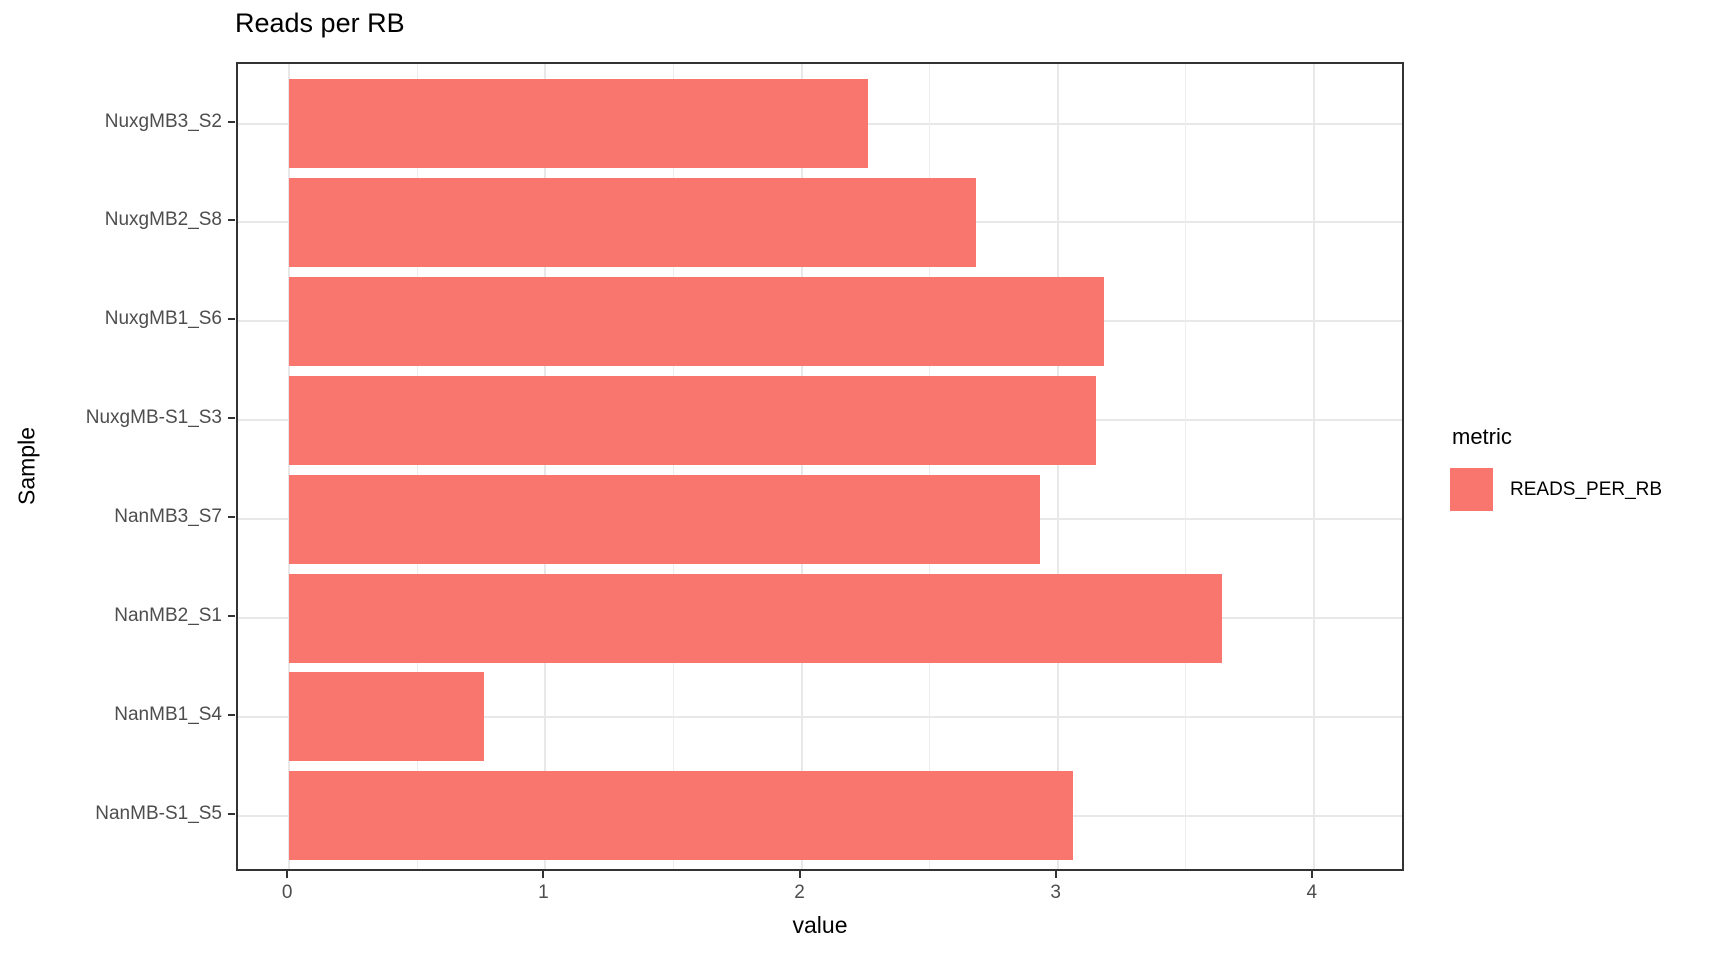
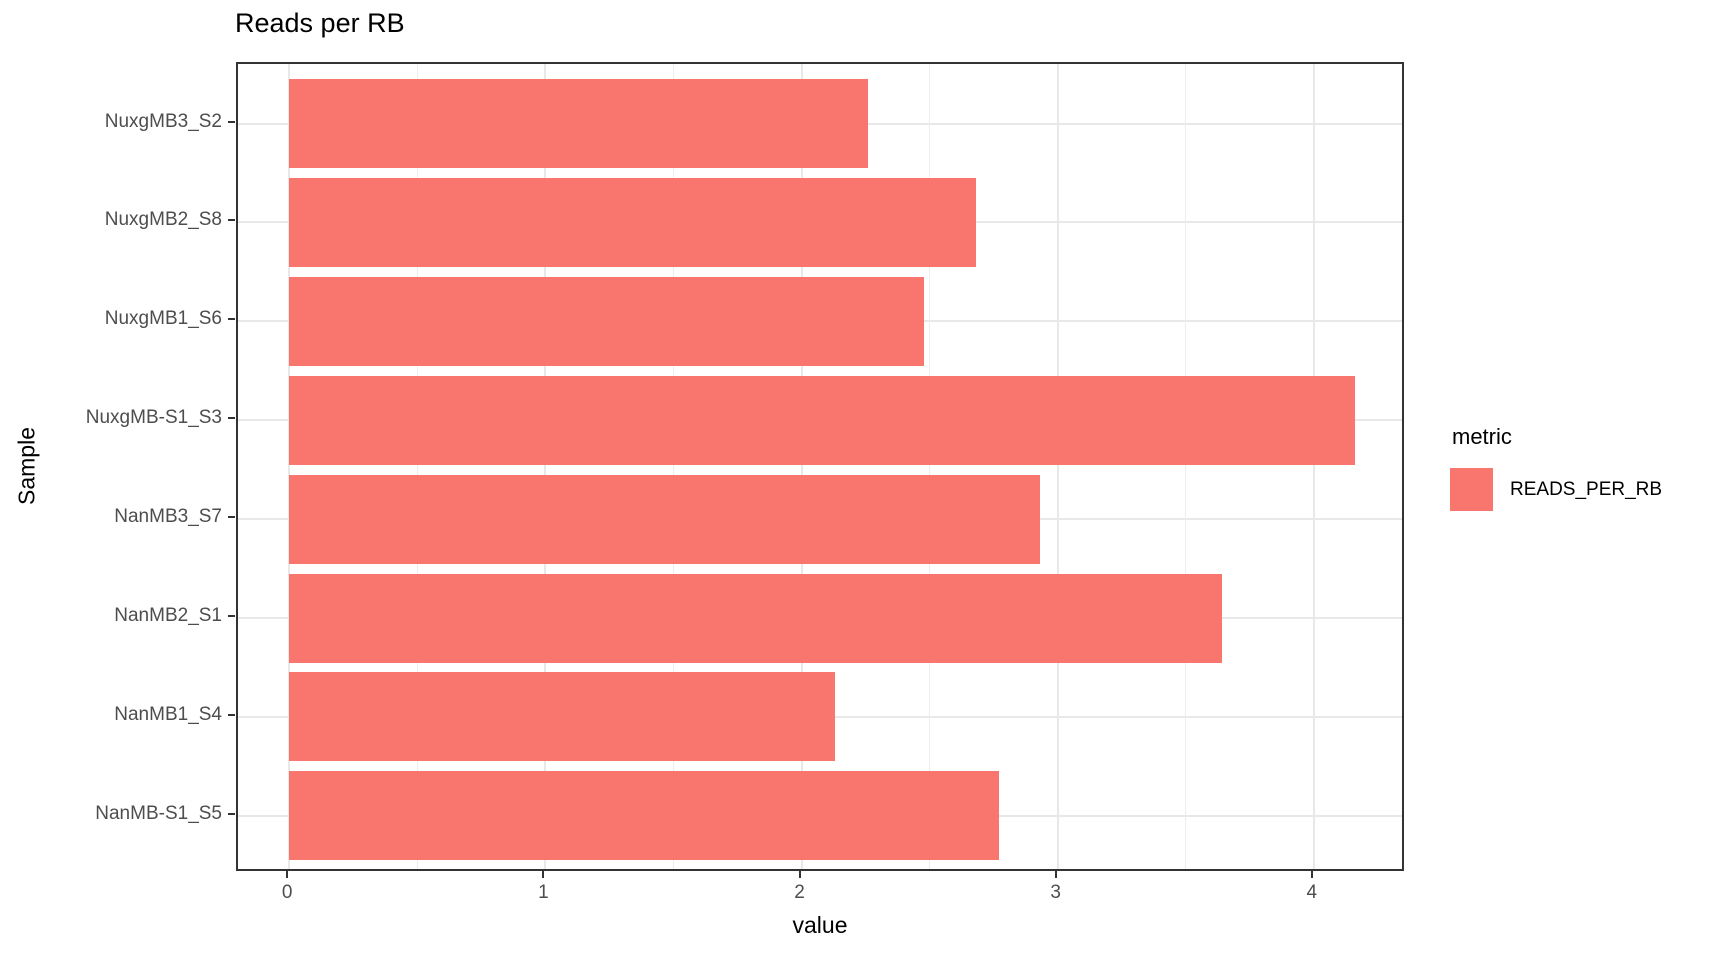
NuxgMB1_S6: 3.18 -> 2.48
NuxgMB-S1_S3: 3.15 -> 4.16
NanMB1_S4: 0.76 -> 2.13
NanMB-S1_S5: 3.06 -> 2.77
